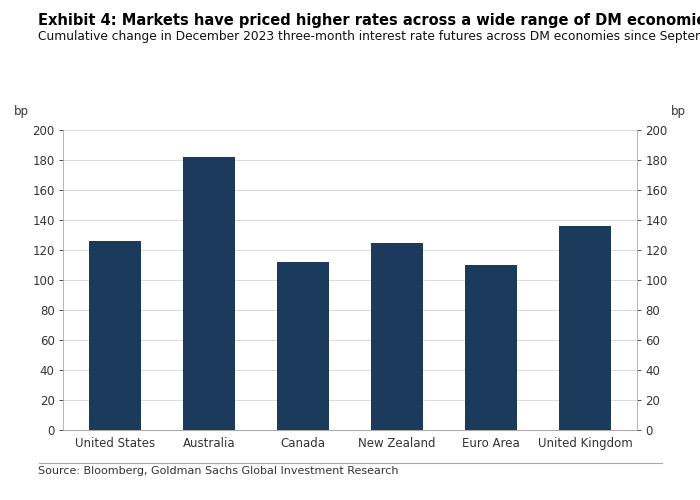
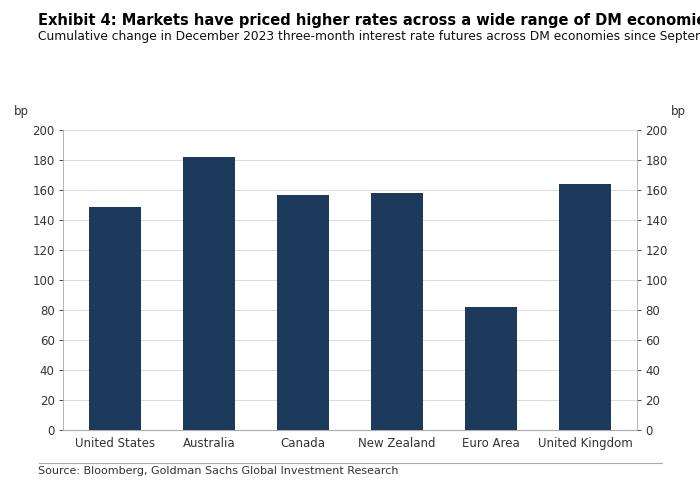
United States: 126 -> 149
Canada: 112 -> 157
New Zealand: 125 -> 158
Euro Area: 110 -> 82
United Kingdom: 136 -> 164
